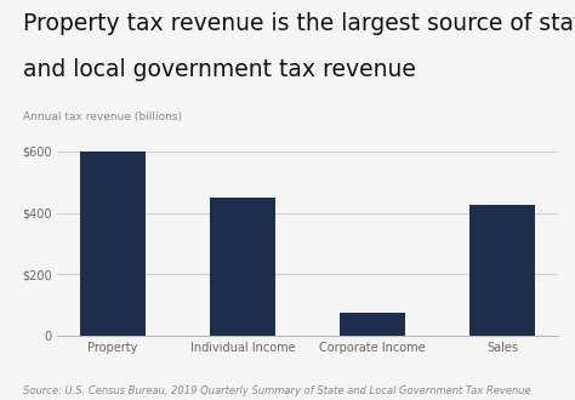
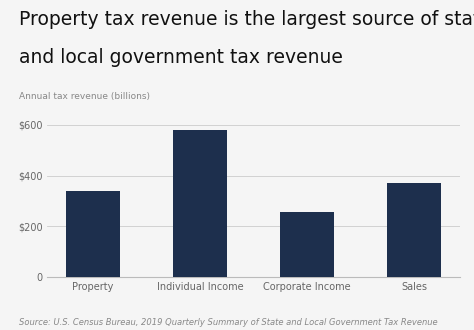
Property: $600 -> $340
Individual Income: $450 -> $580
Corporate Income: $75 -> $255
Sales: $425 -> $370
